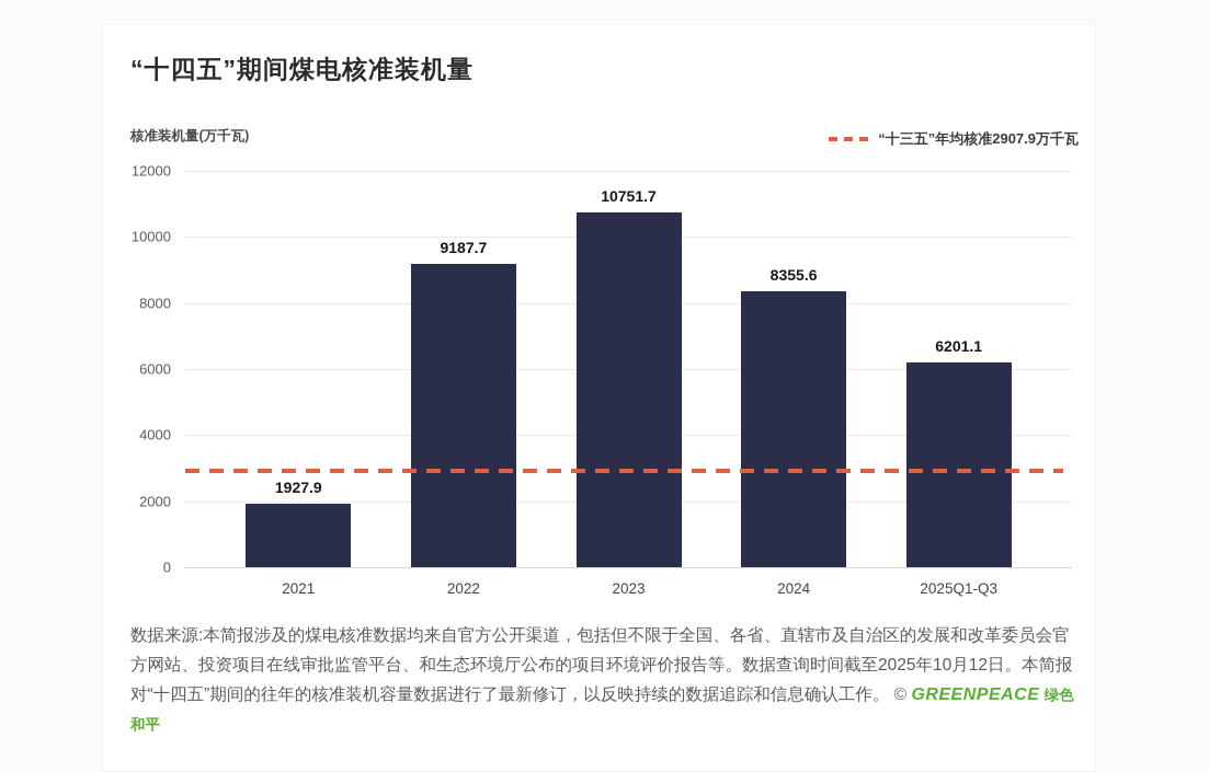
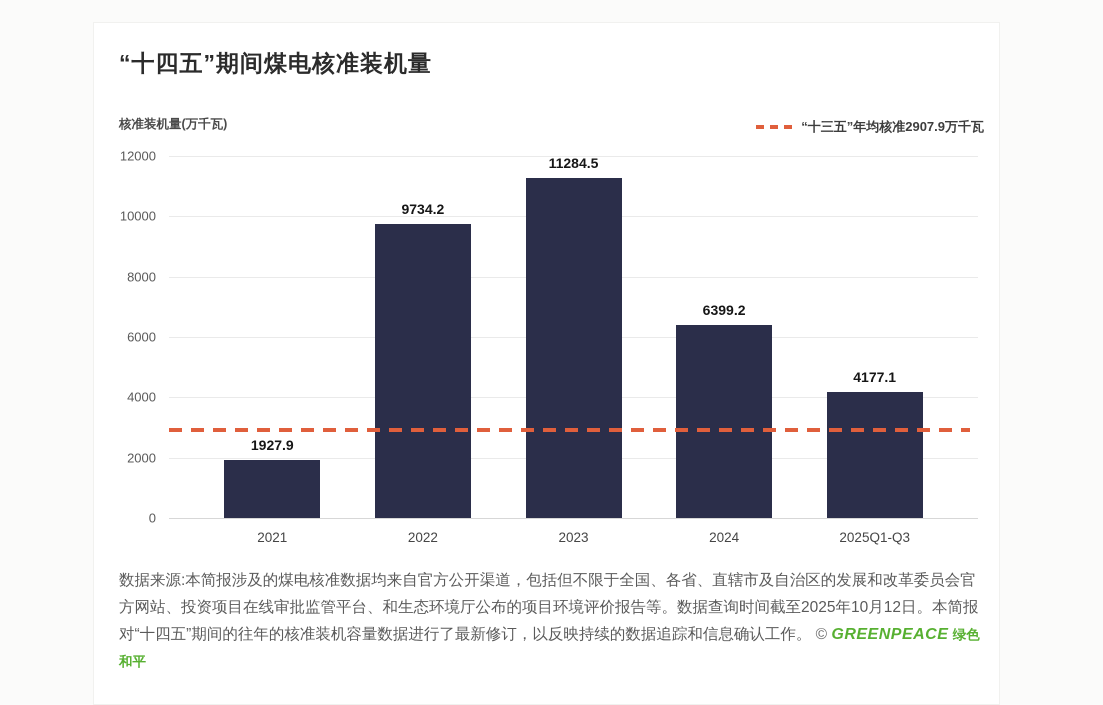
2022: 9187.7 -> 9734.2
2023: 10751.7 -> 11284.5
2024: 8355.6 -> 6399.2
2025Q1-Q3: 6201.1 -> 4177.1
